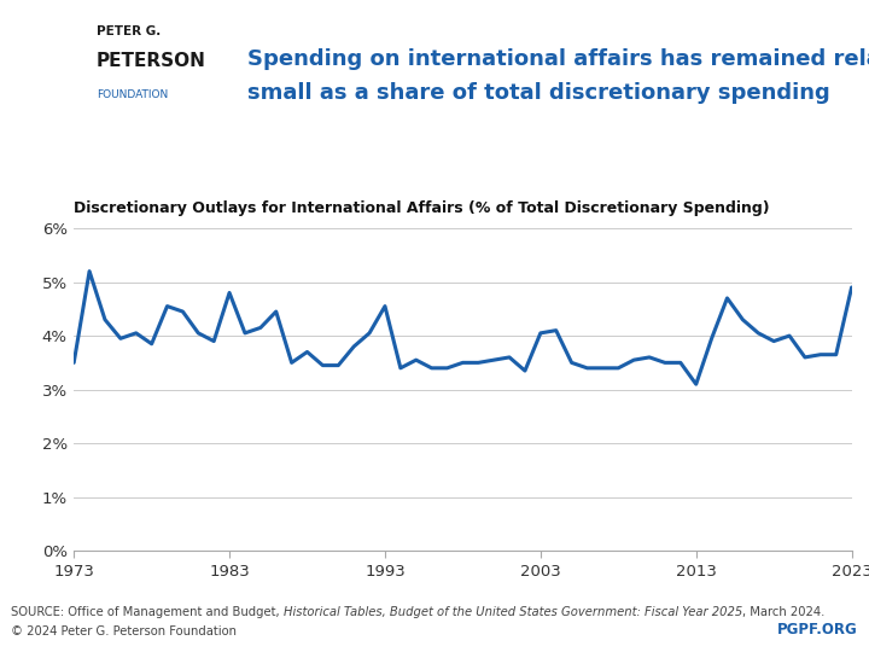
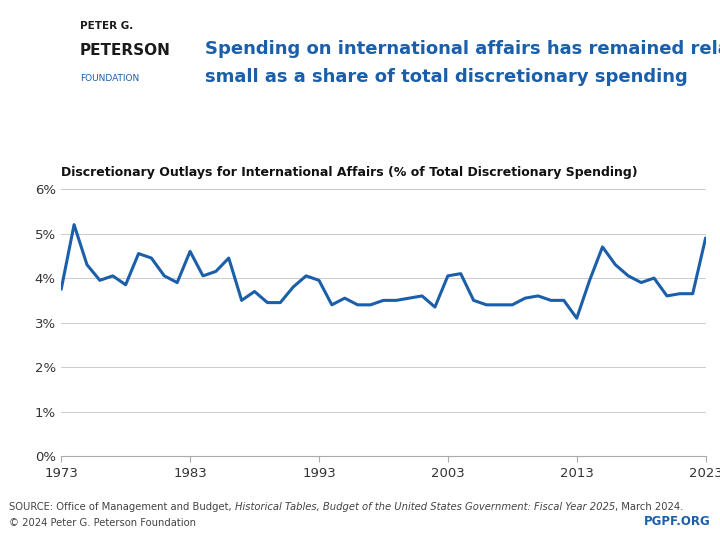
1973: 3.50% -> 3.75%
1983: 4.80% -> 4.60%
1993: 4.55% -> 3.95%
